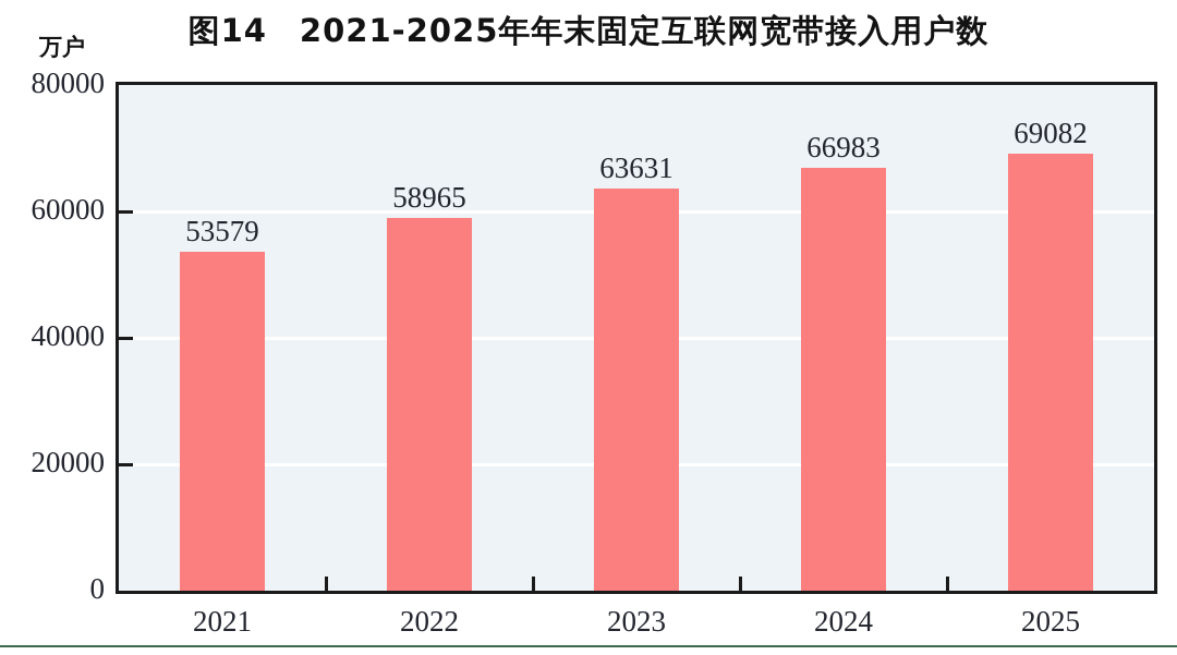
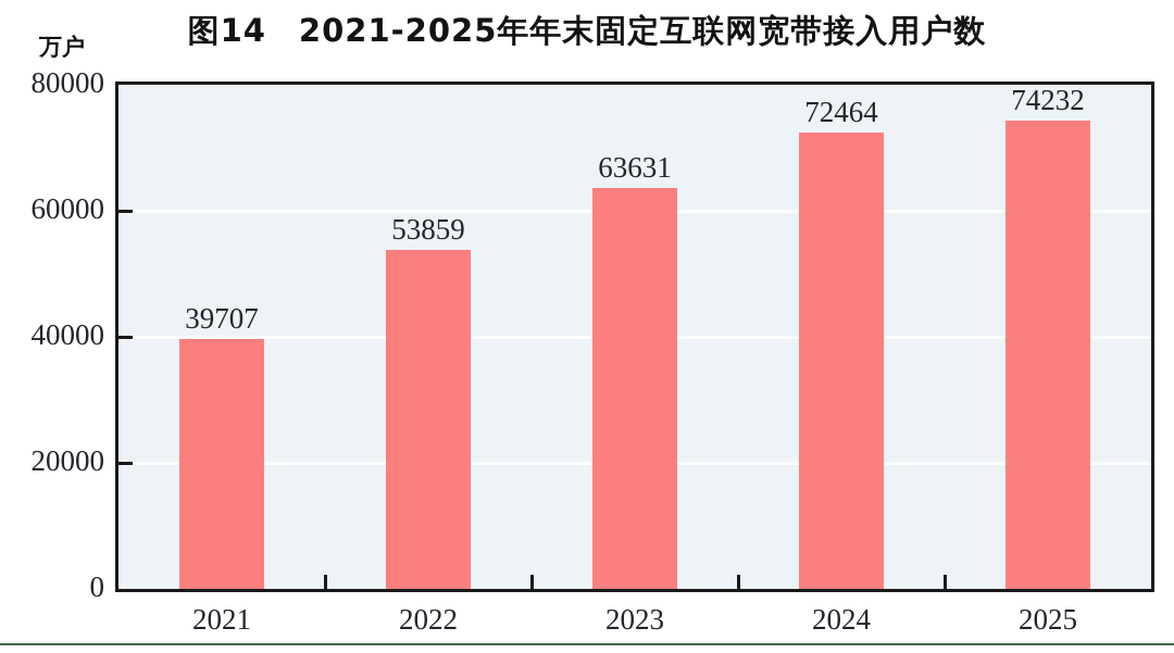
2021: 53579 -> 39707
2022: 58965 -> 53859
2024: 66983 -> 72464
2025: 69082 -> 74232
